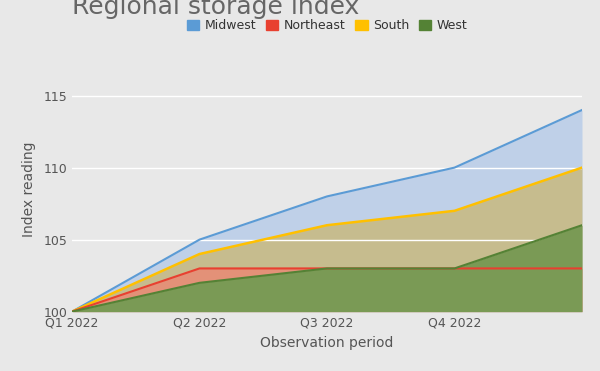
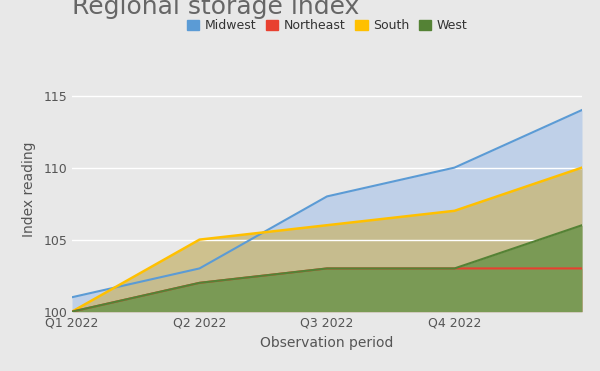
Midwest/Q1 2022: 100 -> 101
Midwest/Q2 2022: 105 -> 103
Northeast/Q2 2022: 103 -> 102
South/Q2 2022: 104 -> 105
